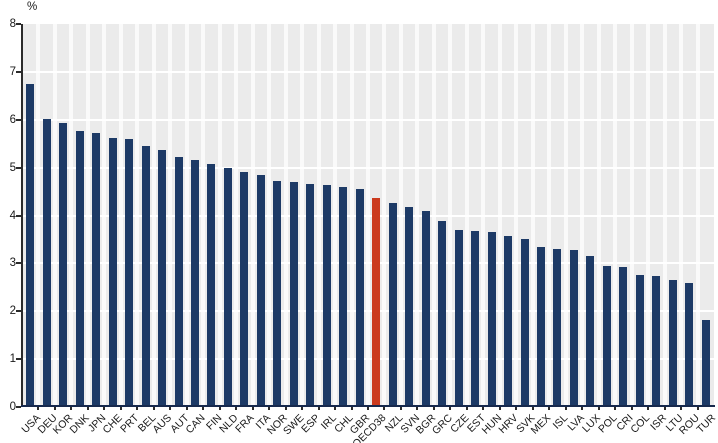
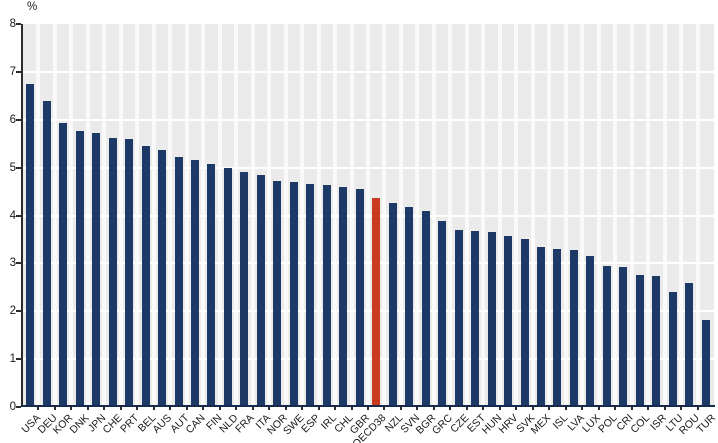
DEU: 6.0 -> 6.4
LTU: 2.7 -> 2.4
